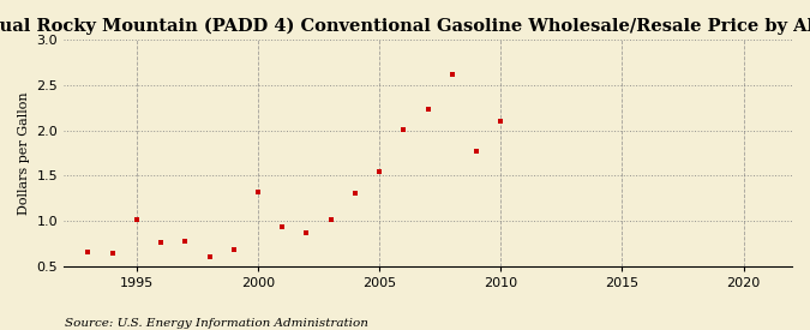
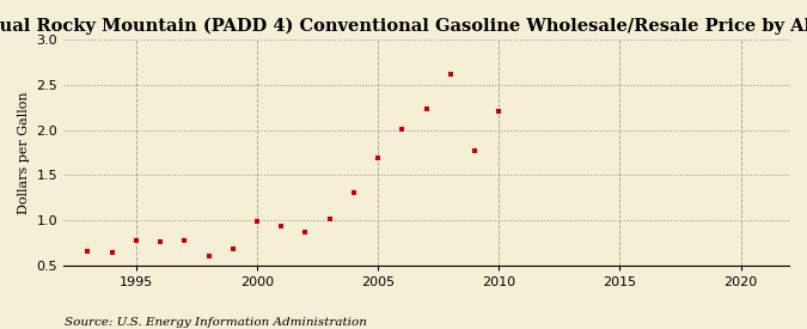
1995: 1.02 -> 0.77
2000: 1.32 -> 0.99
2005: 1.54 -> 1.69
2010: 2.10 -> 2.21
